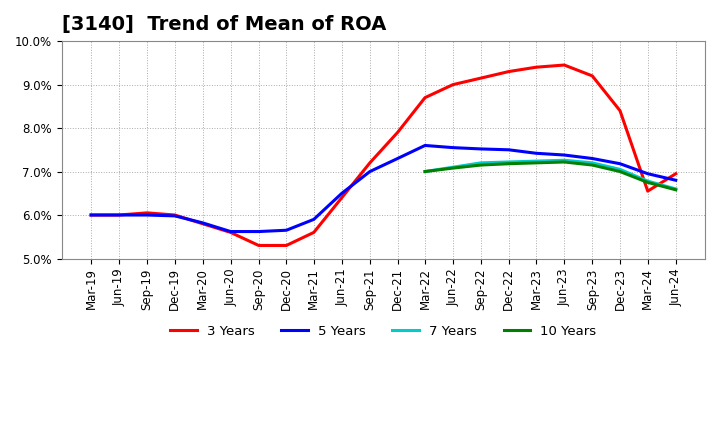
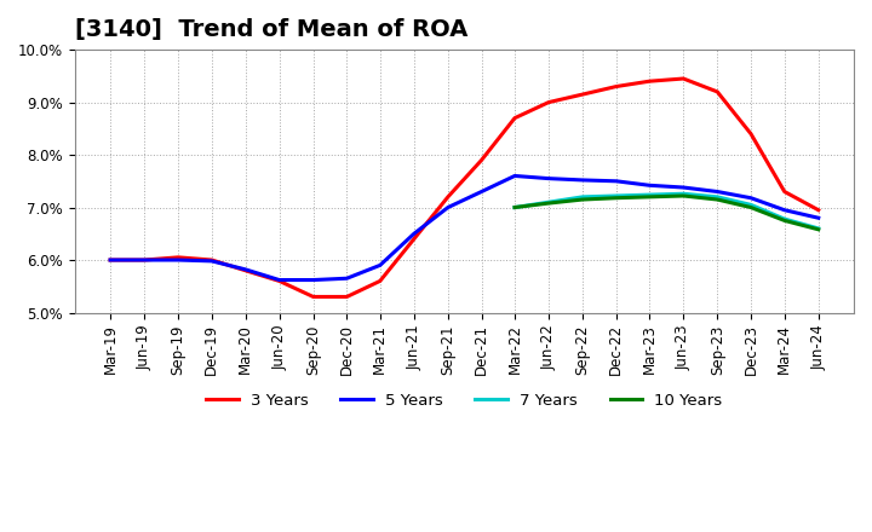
3 Years/Mar-24: 6.55% -> 7.30%
